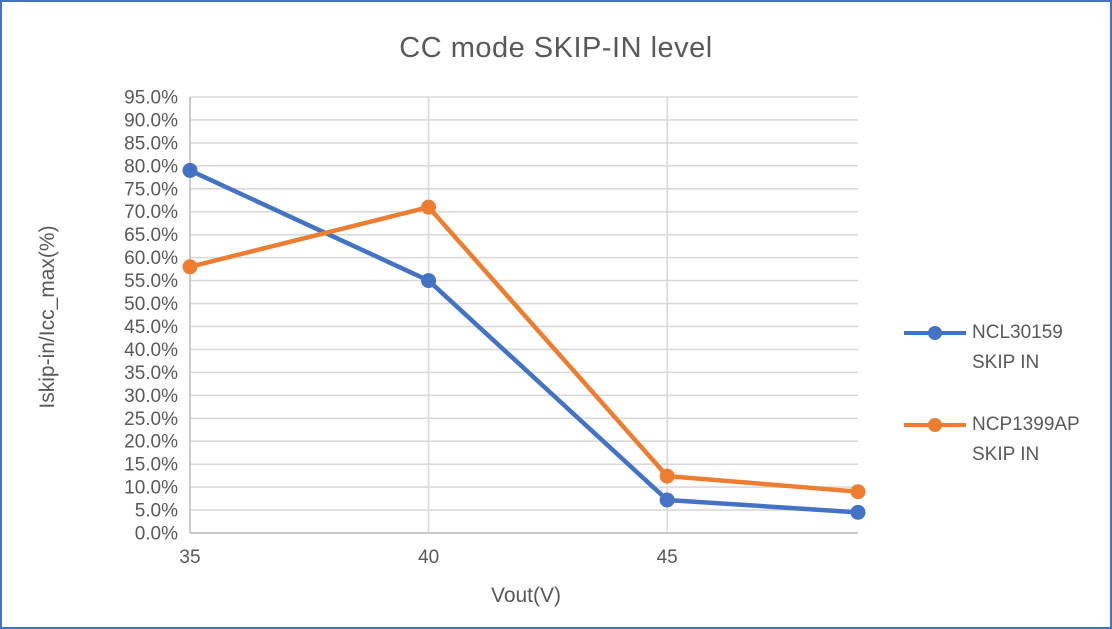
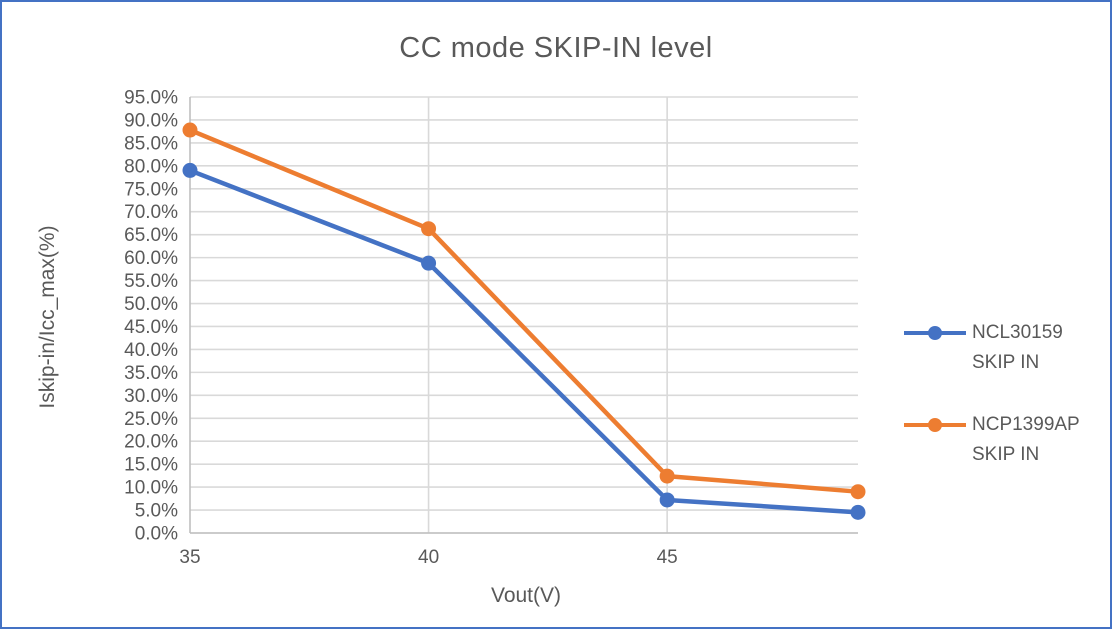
NCP1399AP SKIP IN/35: 58% -> 88%
NCL30159 SKIP IN/40: 55% -> 59%
NCP1399AP SKIP IN/40: 71% -> 66%
